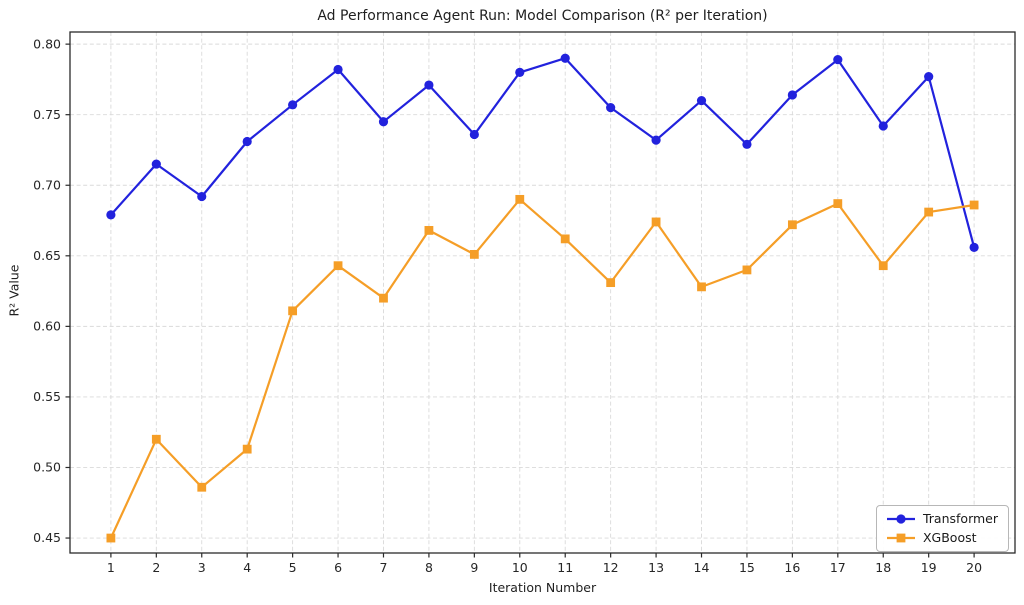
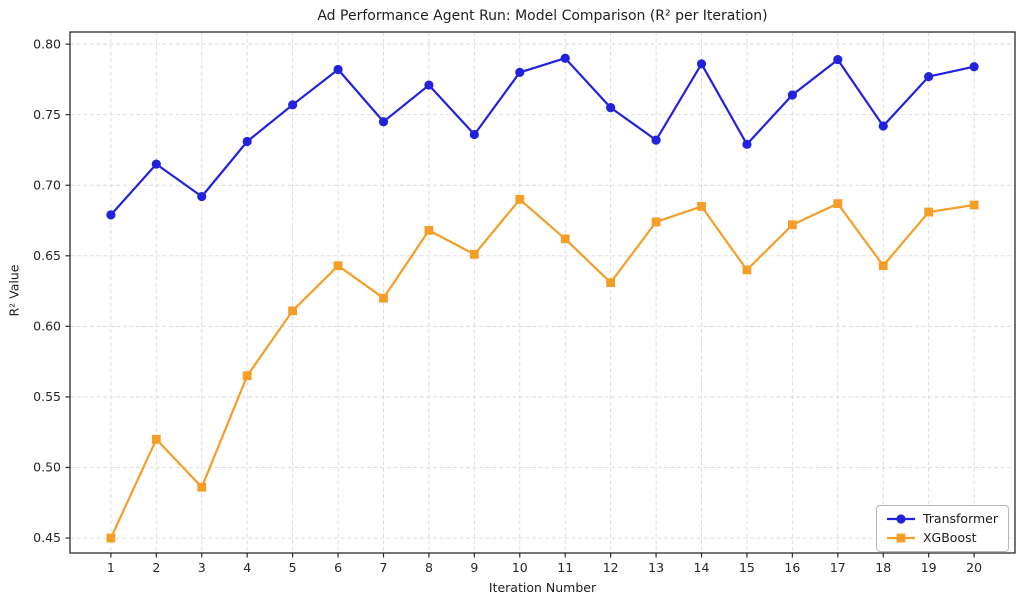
XGBoost/4: 0.513 -> 0.565
Transformer/14: 0.760 -> 0.786
XGBoost/14: 0.628 -> 0.685
Transformer/20: 0.656 -> 0.784
